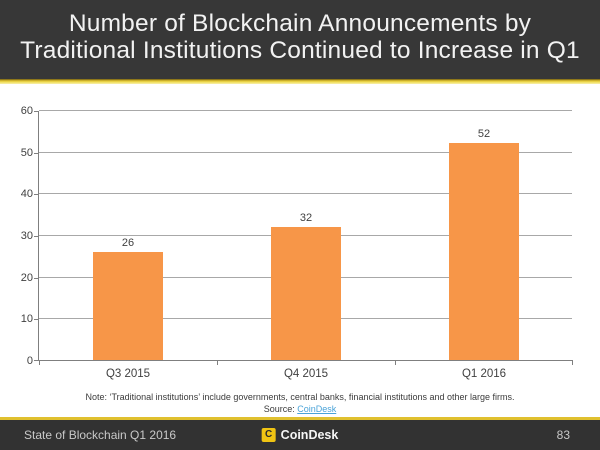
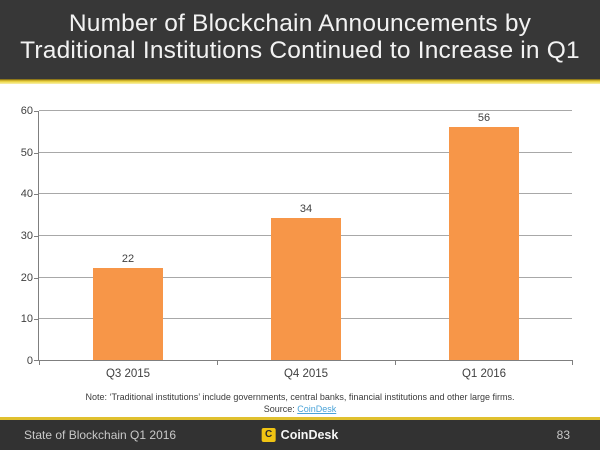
Q3 2015: 26 -> 22
Q4 2015: 32 -> 34
Q1 2016: 52 -> 56
